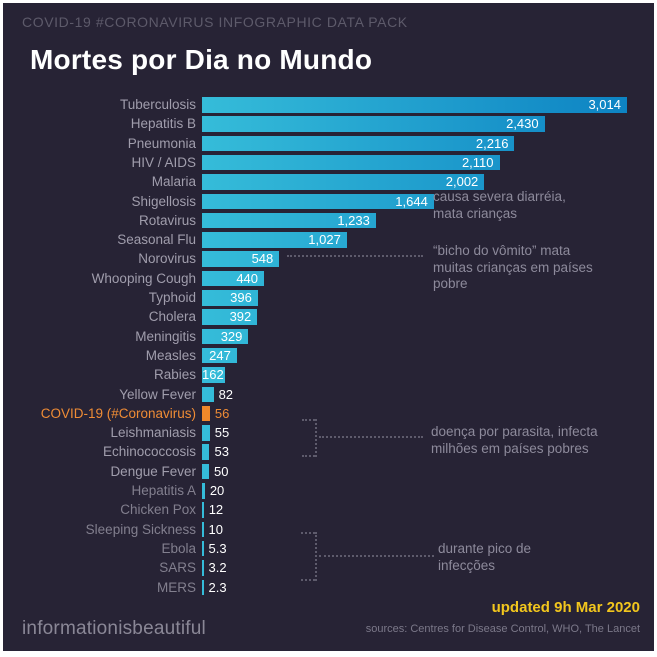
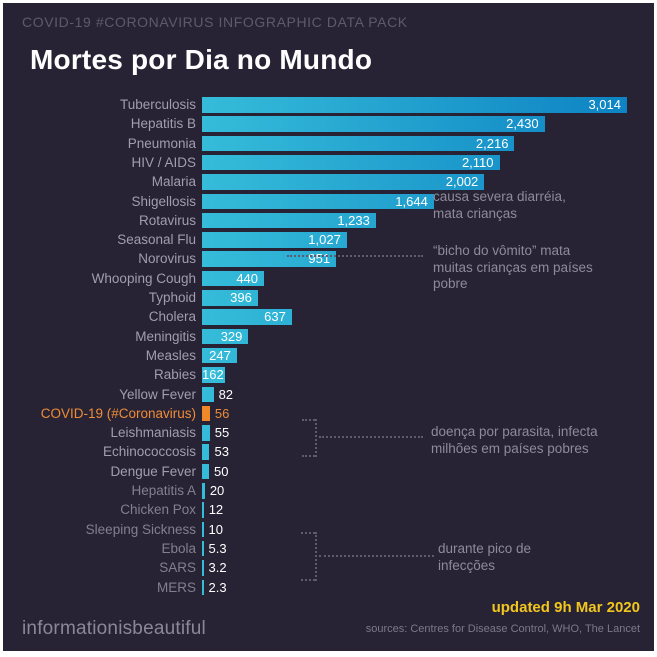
Norovirus: 548 -> 951
Cholera: 392 -> 637
